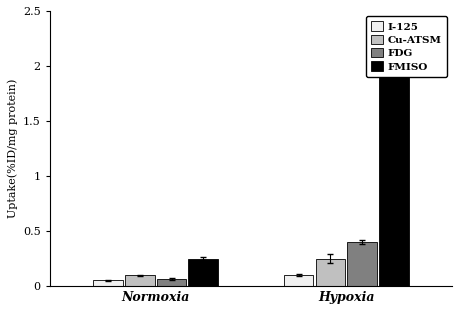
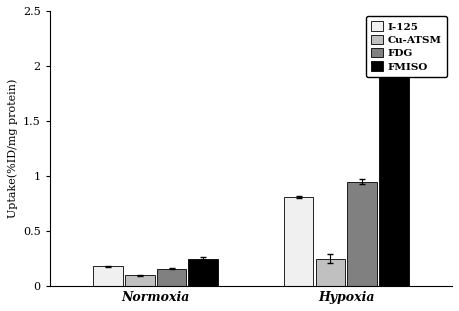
I-125/Normoxia: 0.06 -> 0.18
FDG/Normoxia: 0.07 -> 0.16
I-125/Hypoxia: 0.10 -> 0.81
FDG/Hypoxia: 0.40 -> 0.95
